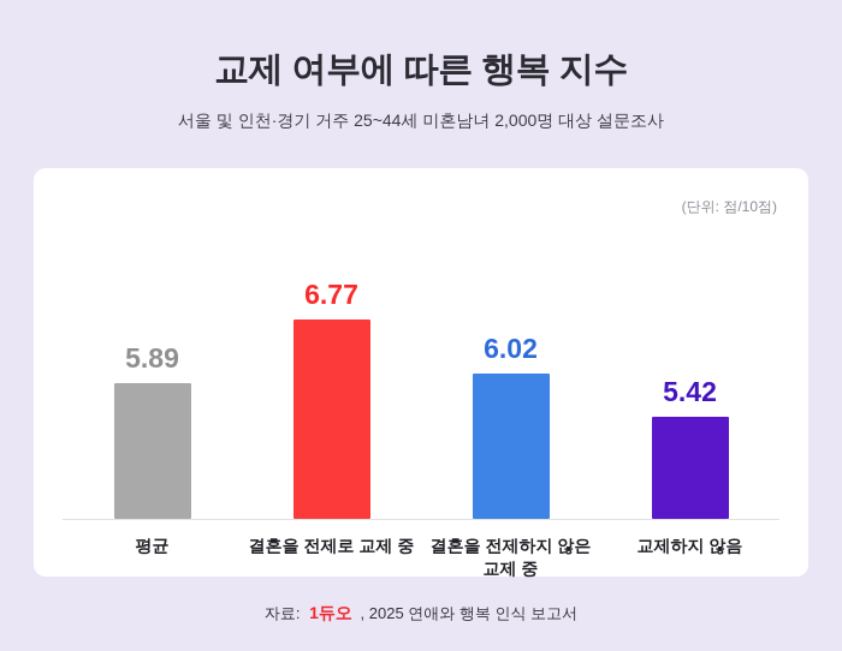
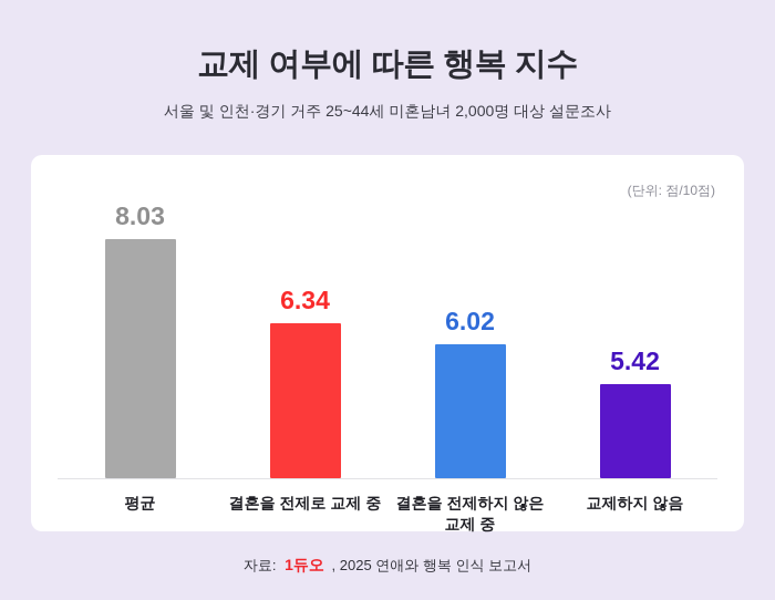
평균: 5.89 -> 8.03
결혼을 전제로 교제 중: 6.77 -> 6.34
